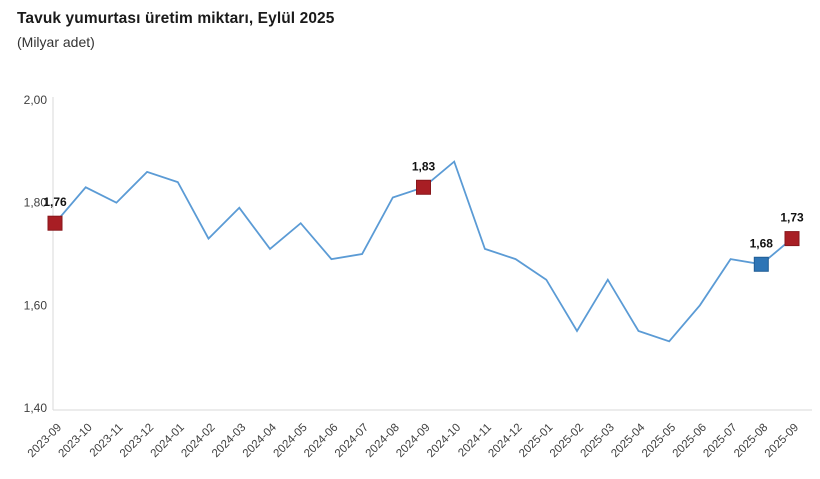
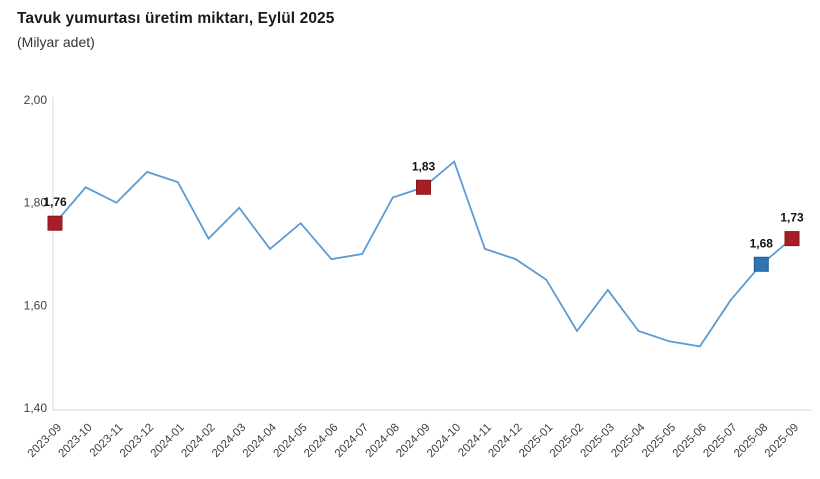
2025-03: 1,65 -> 1,63
2025-06: 1,60 -> 1,52
2025-07: 1,69 -> 1,61
